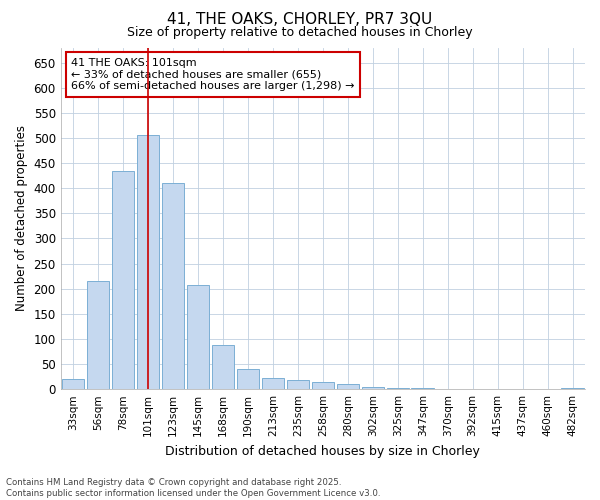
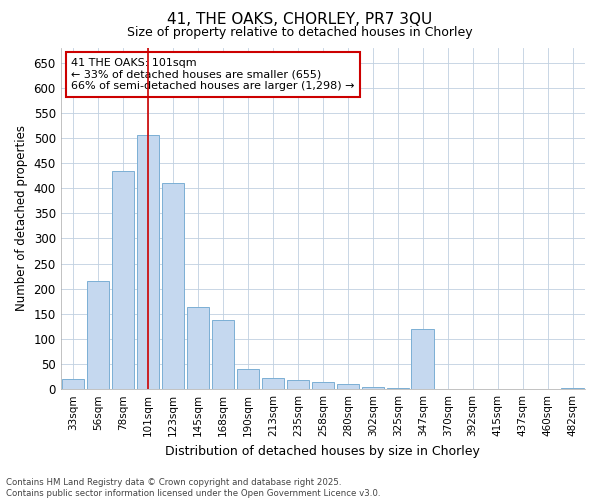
145sqm: 207 -> 164
168sqm: 87 -> 138
347sqm: 2 -> 120
